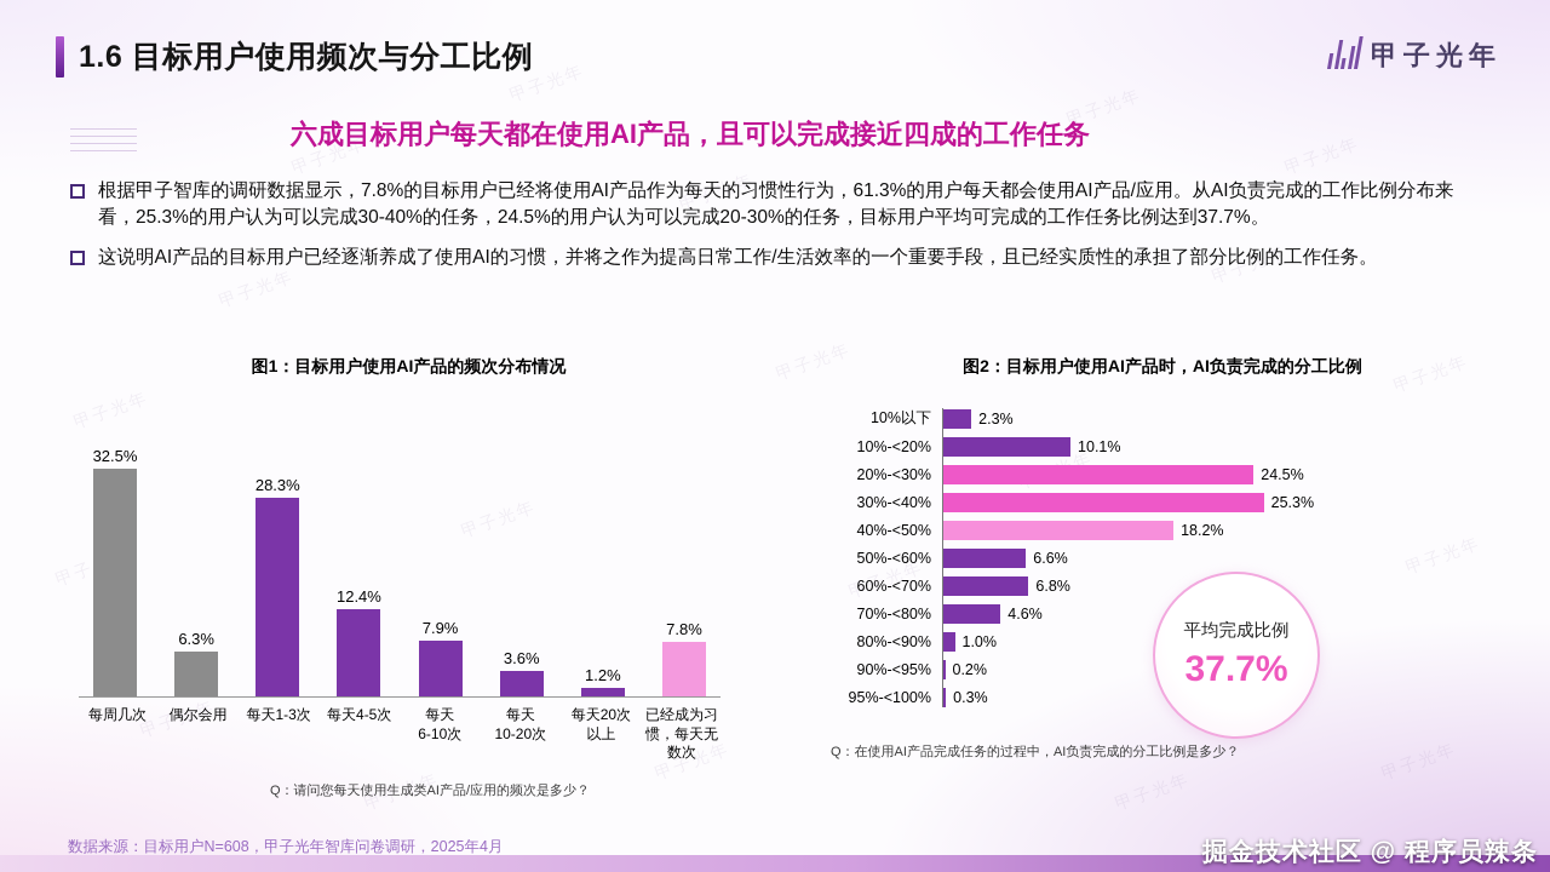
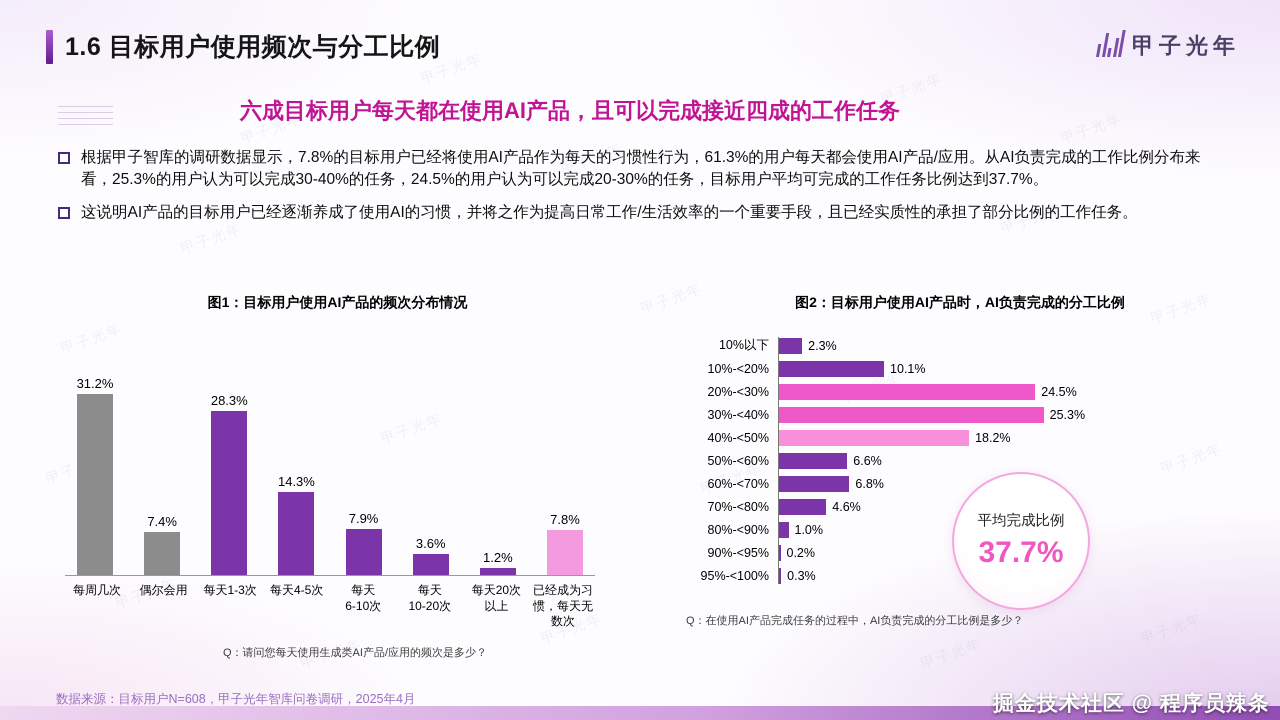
图1：目标用户使用AI产品的频次分布情况/每周几次: 32.5% -> 31.2%
图1：目标用户使用AI产品的频次分布情况/偶尔会用: 6.3% -> 7.4%
图1：目标用户使用AI产品的频次分布情况/每天4-5次: 12.4% -> 14.3%
